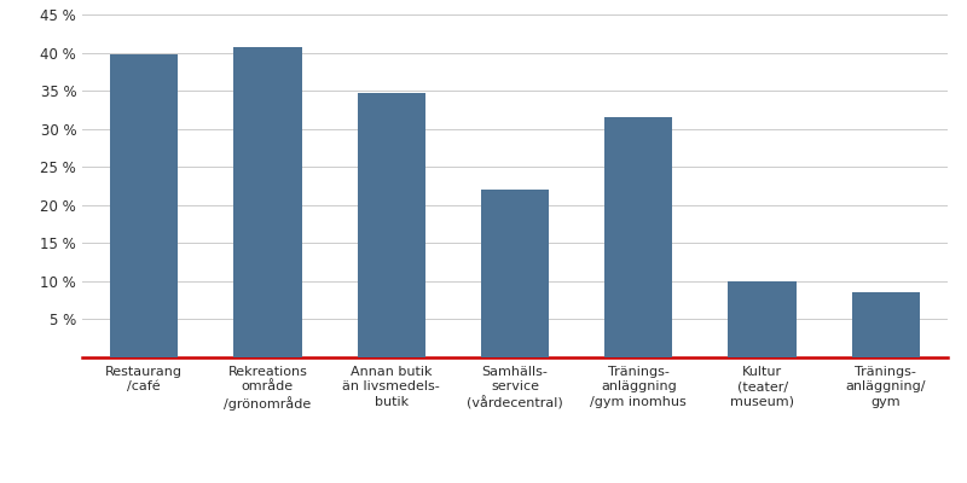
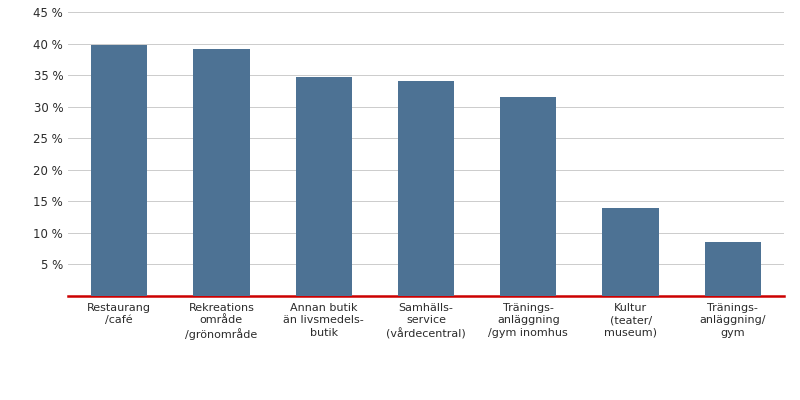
Rekreations område /grönområde: 40.8 % -> 39.1 %
Samhälls- service (vårdecentral): 22.0 % -> 34.1 %
Kultur (teater/ museum): 10.0 % -> 13.9 %
